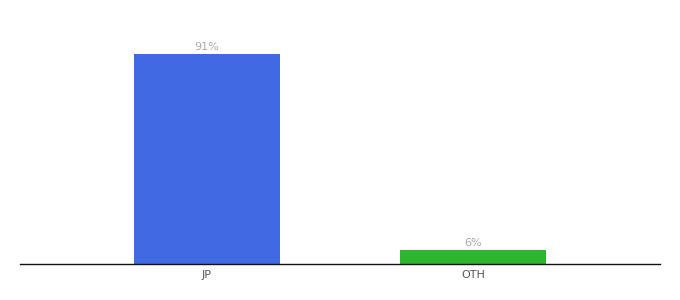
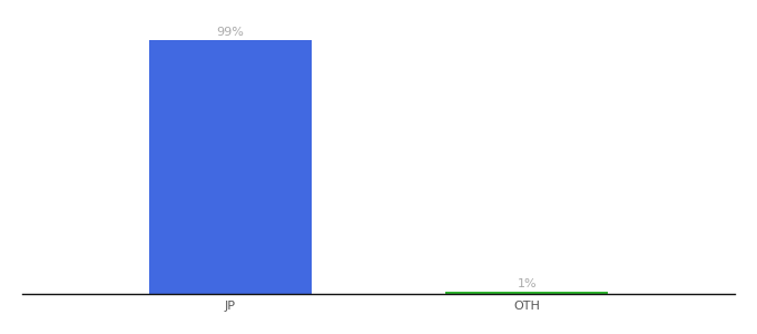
JP: 91% -> 99%
OTH: 6% -> 1%
